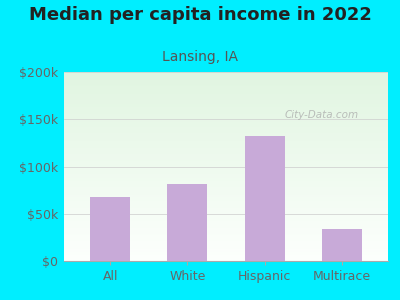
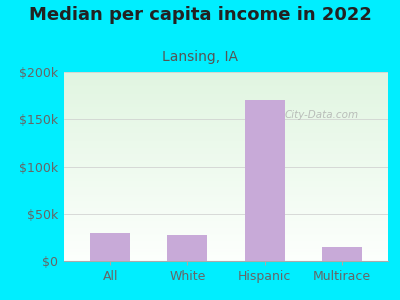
All: $68k -> $30k
White: $82k -> $28k
Hispanic: $132k -> $170k
Multirace: $34k -> $15k
